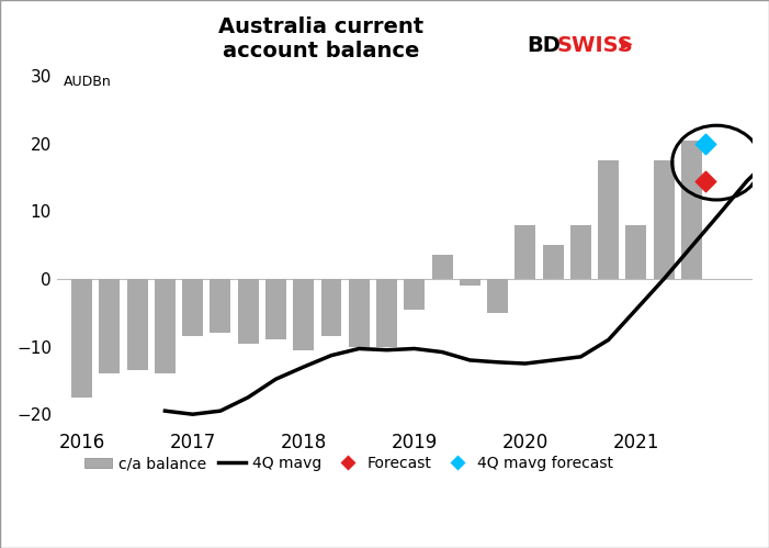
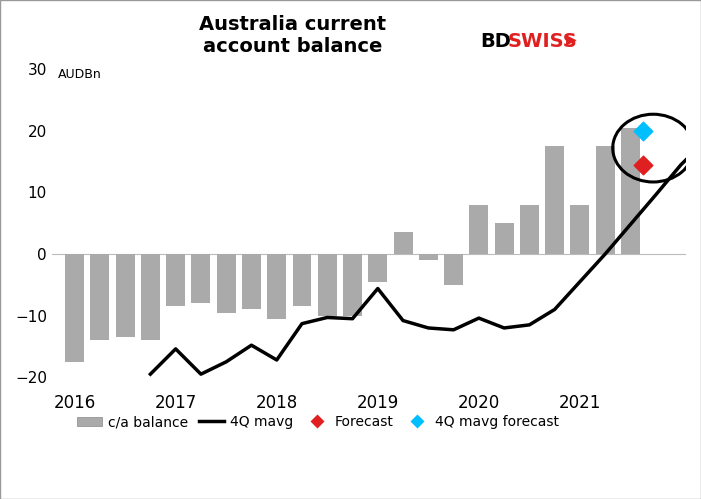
4Q mavg/2017: -20.0 -> -15.4
4Q mavg/2018: -13.0 -> -17.2
4Q mavg/2019: -10.3 -> -5.6
4Q mavg/2020: -12.5 -> -10.4
